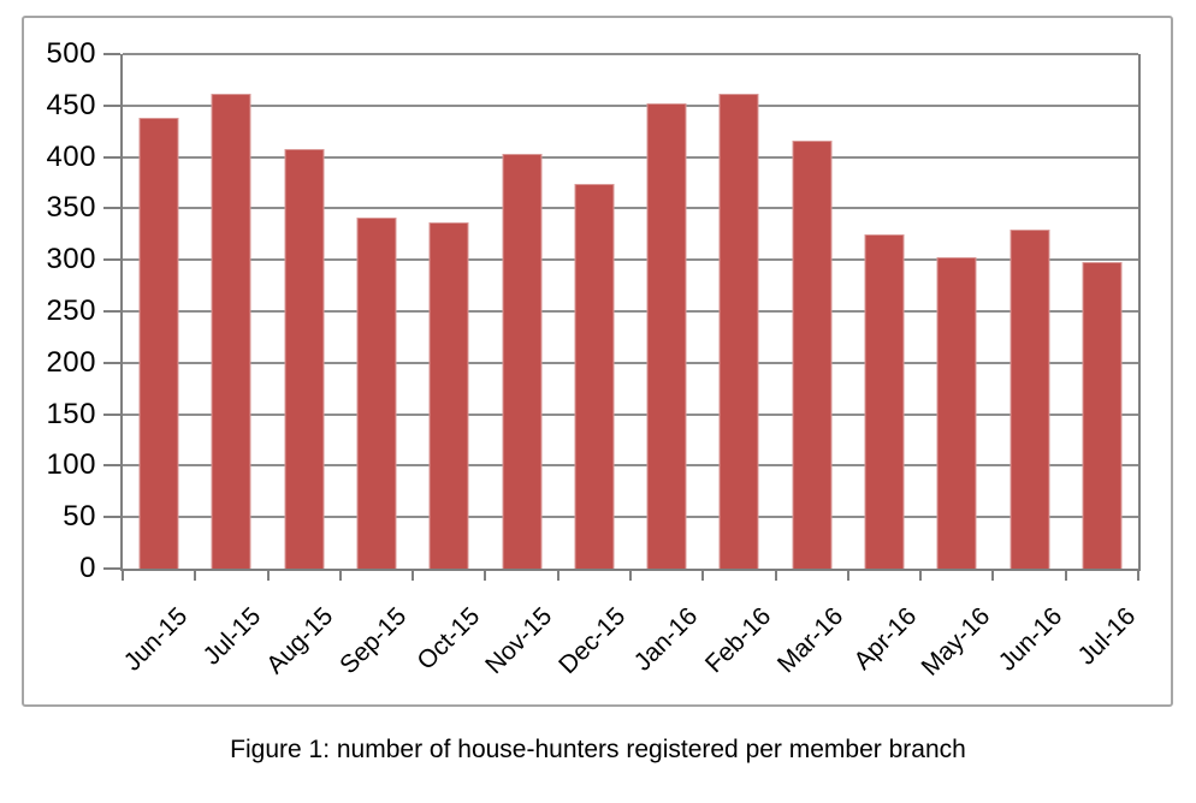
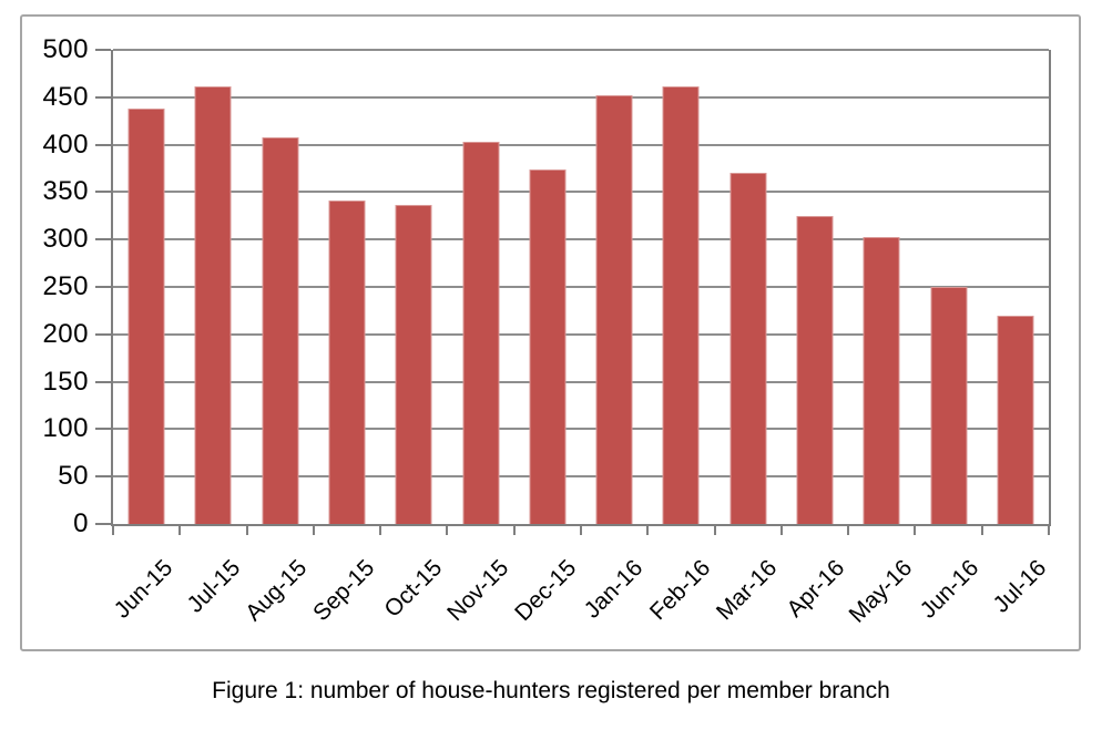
Mar-16: 420 -> 370
Jun-16: 330 -> 250
Jul-16: 300 -> 220
